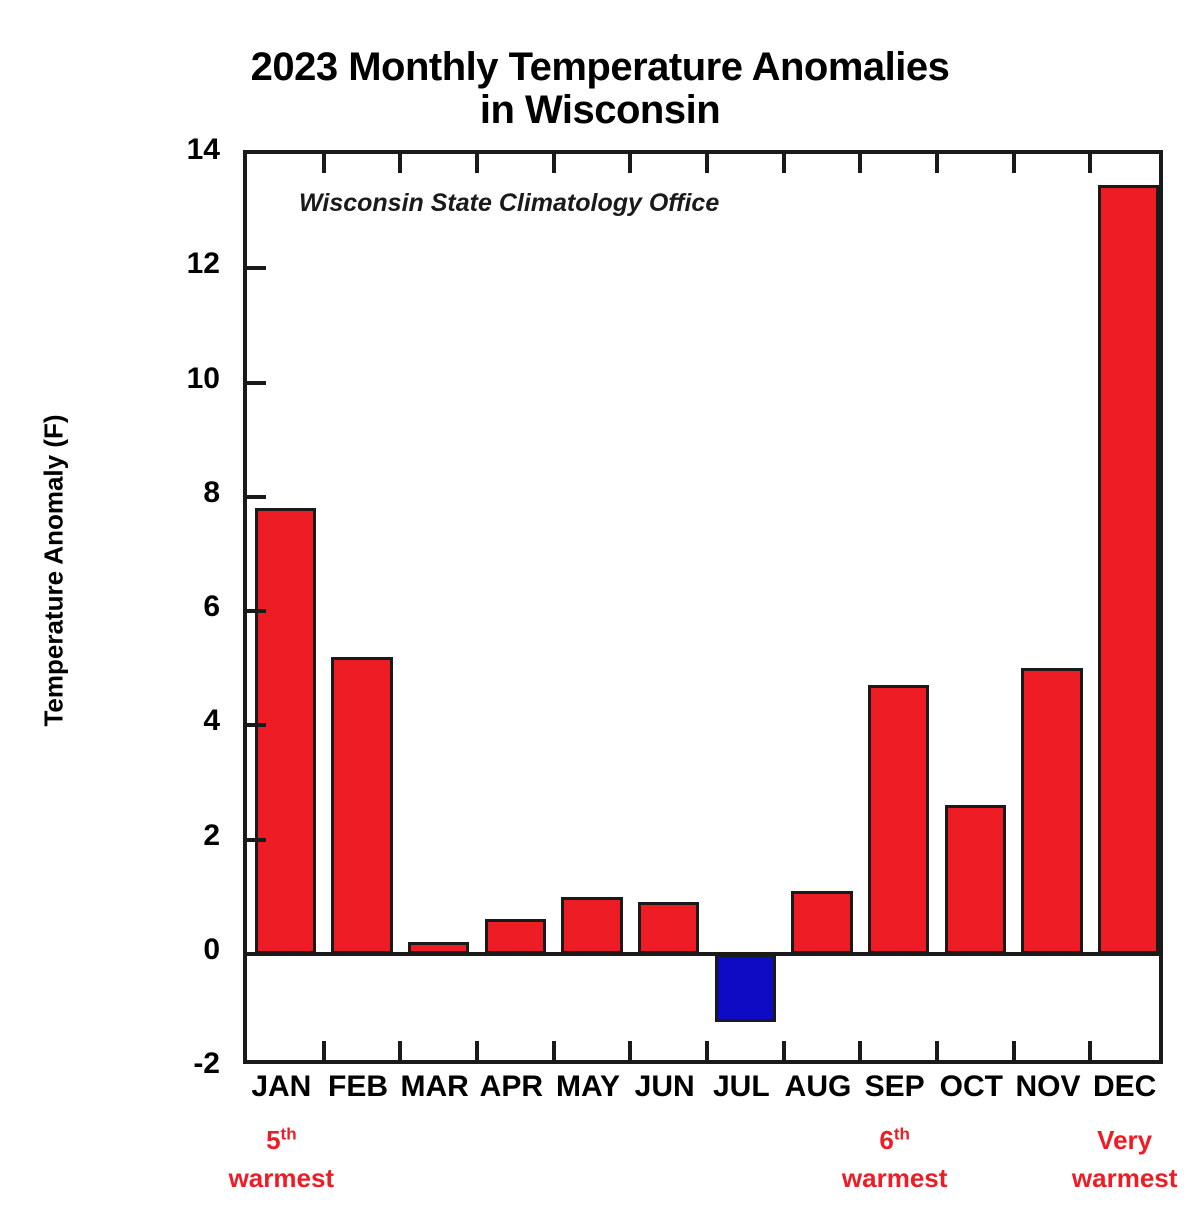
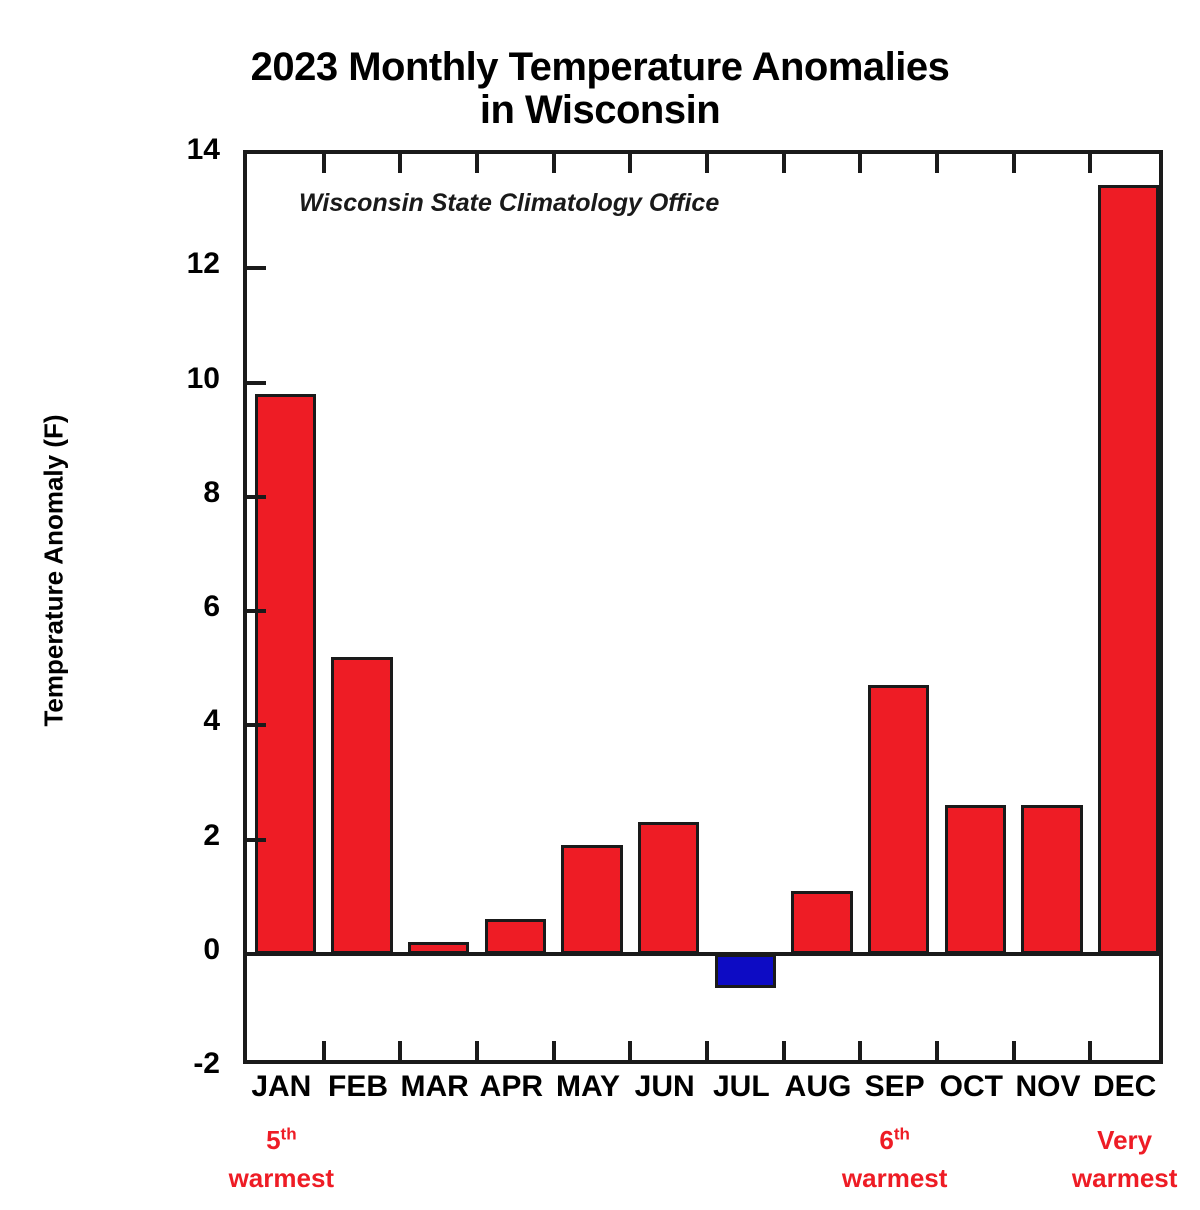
JAN: 7.8 -> 9.8
MAY: 1.0 -> 1.9
JUN: 0.9 -> 2.3
JUL: -1.2 -> -0.6
NOV: 5.0 -> 2.6
